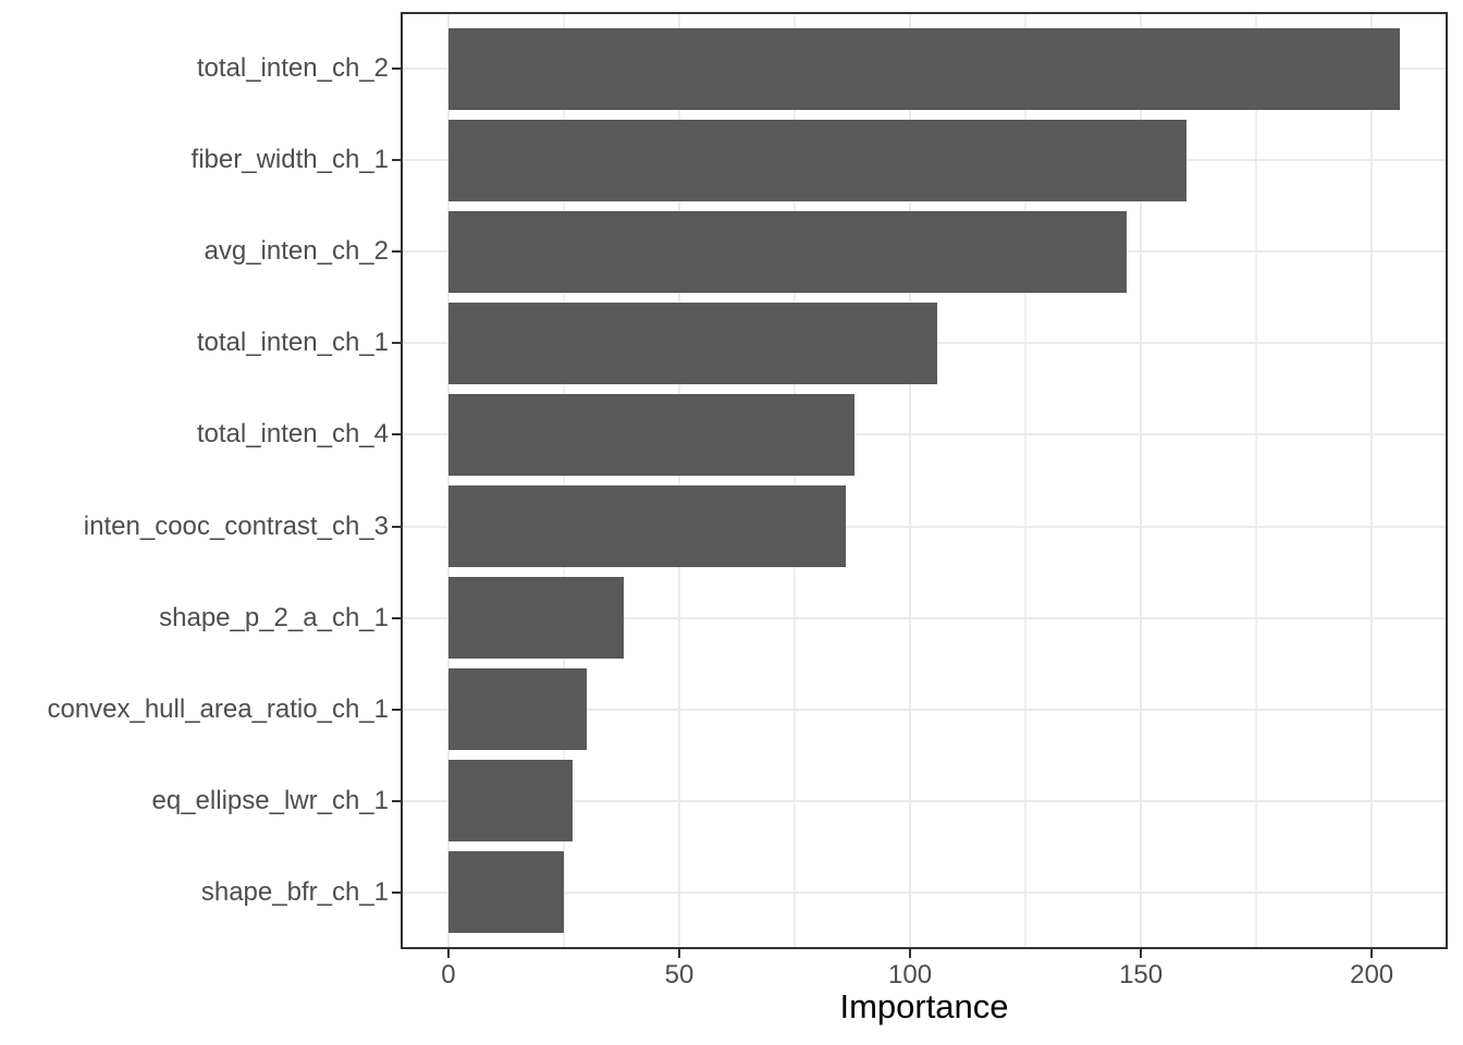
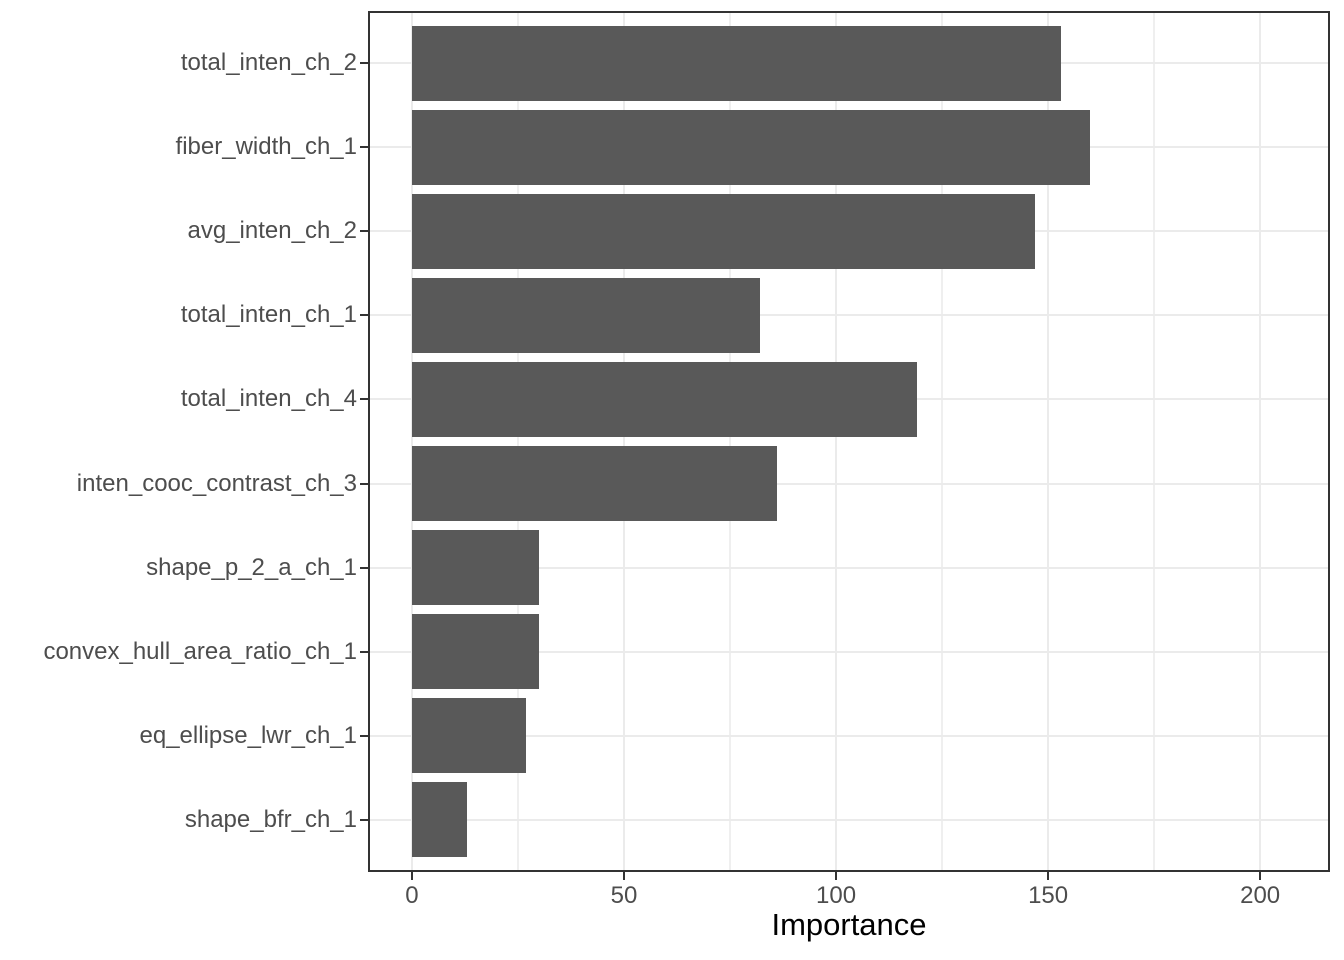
total_inten_ch_2: 206 -> 153
total_inten_ch_1: 106 -> 82
total_inten_ch_4: 88 -> 119
shape_p_2_a_ch_1: 38 -> 30
shape_bfr_ch_1: 25 -> 13
